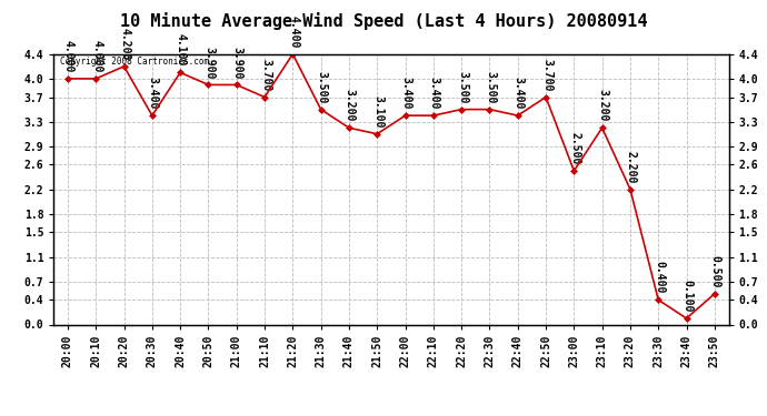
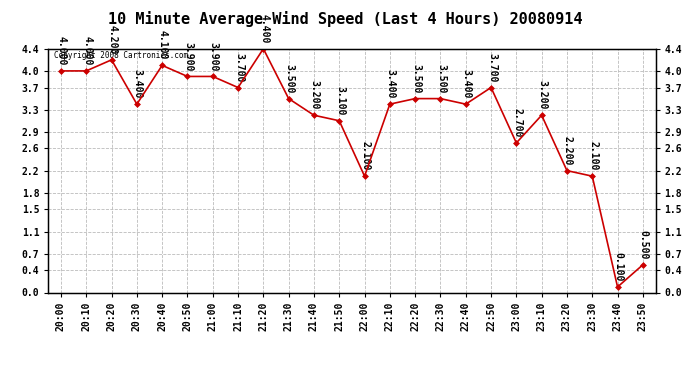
22:00: 3.400 -> 2.100
23:00: 2.500 -> 2.700
23:30: 0.400 -> 2.100
